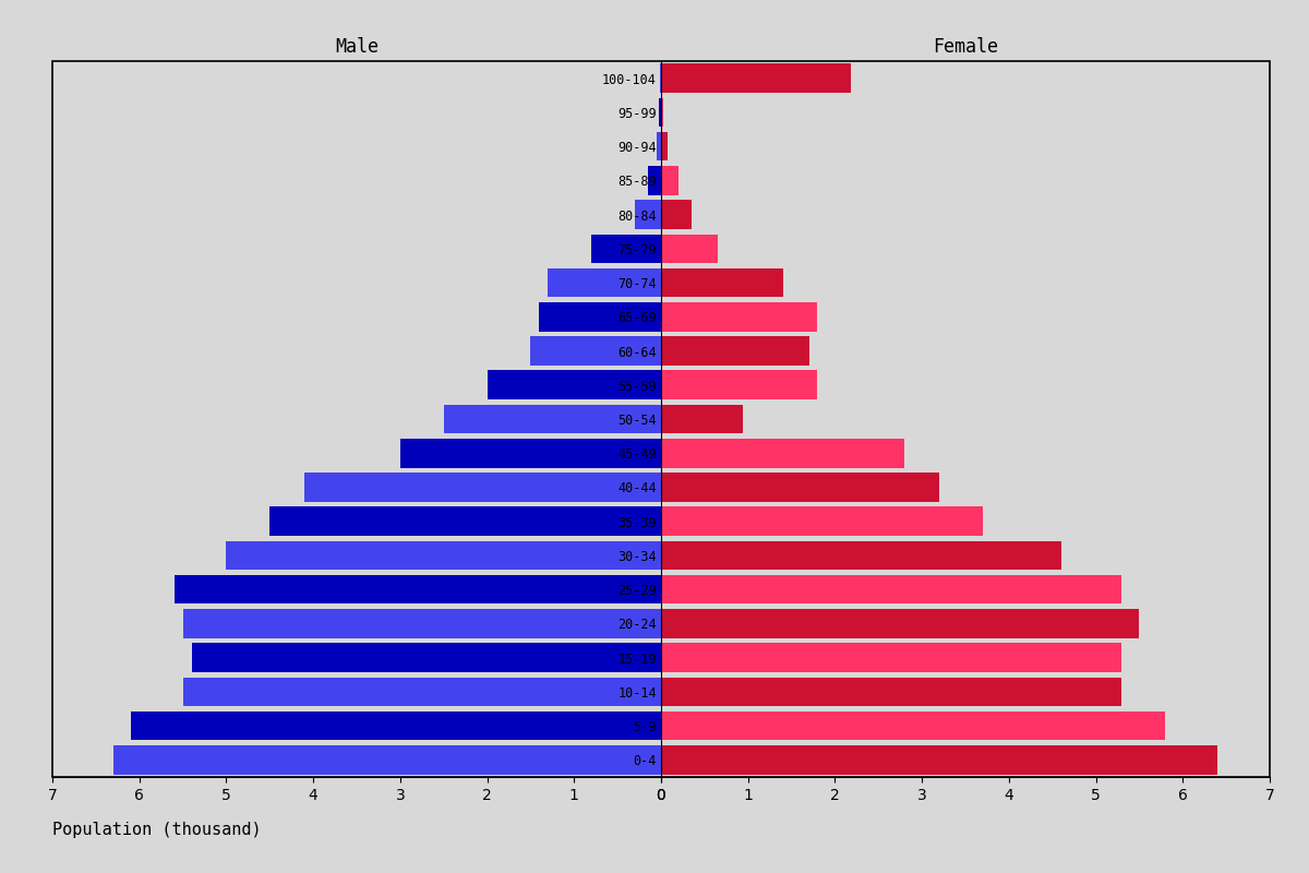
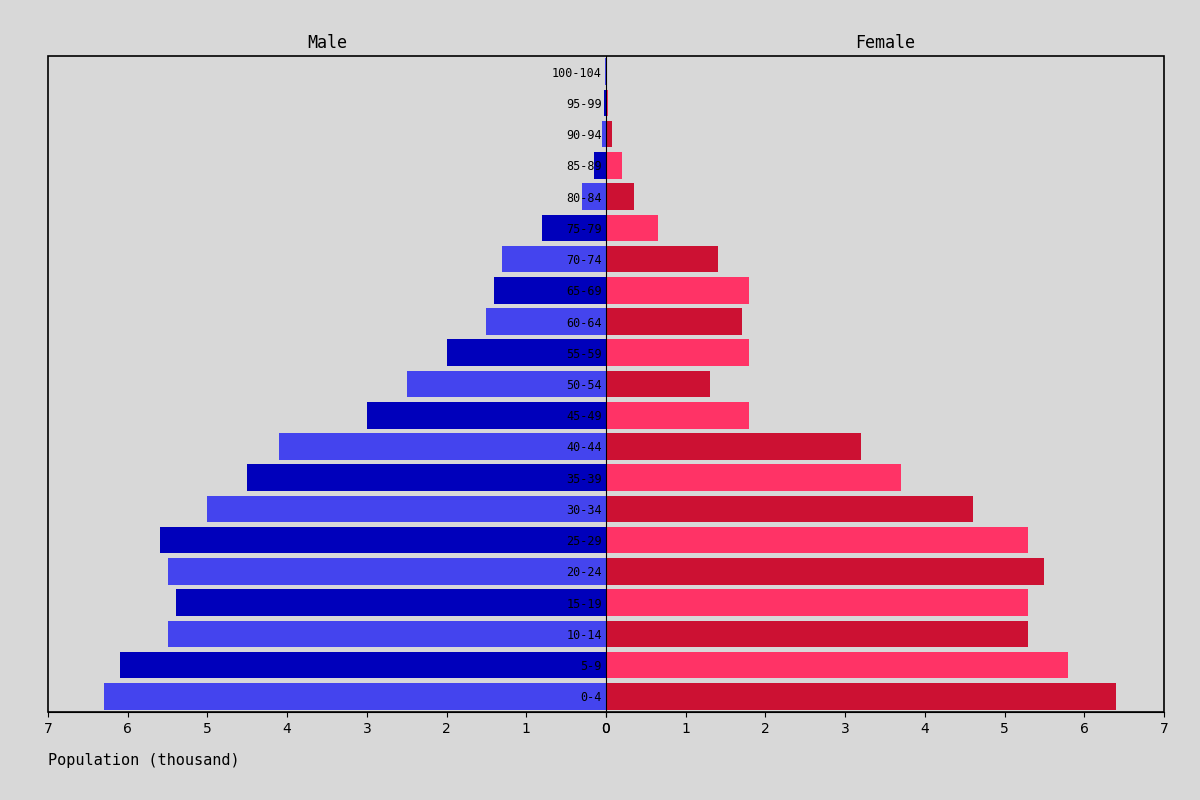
Female/100-104: 2.18 -> 0.01
Female/50-54: 0.94 -> 1.30
Female/45-49: 2.80 -> 1.80
